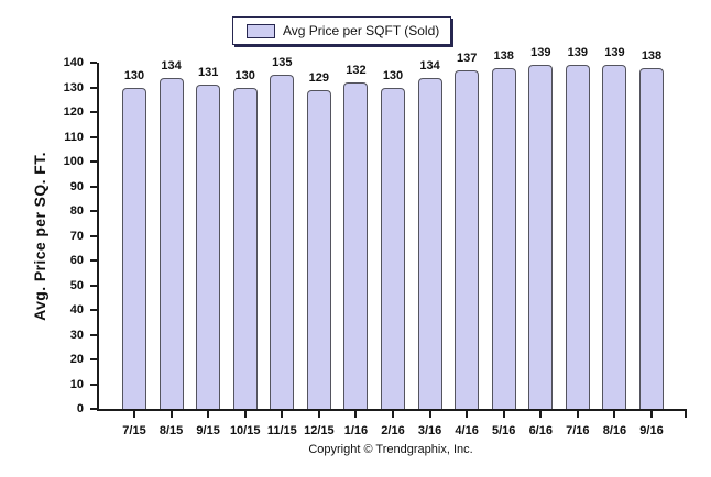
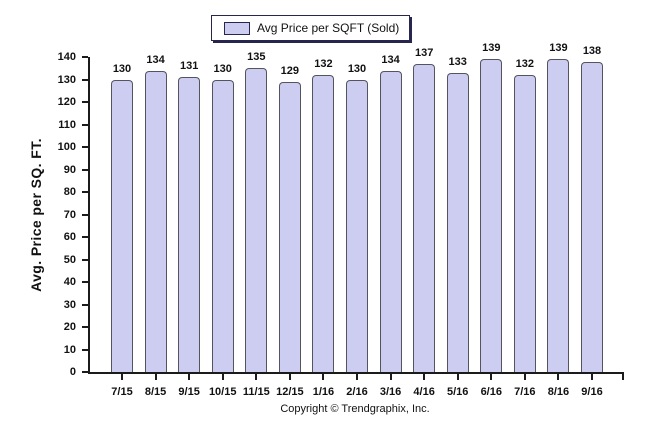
5/16: 138 -> 133
7/16: 139 -> 132
